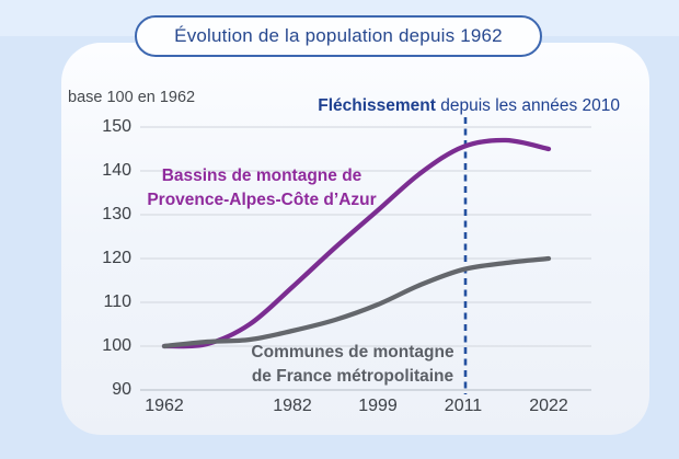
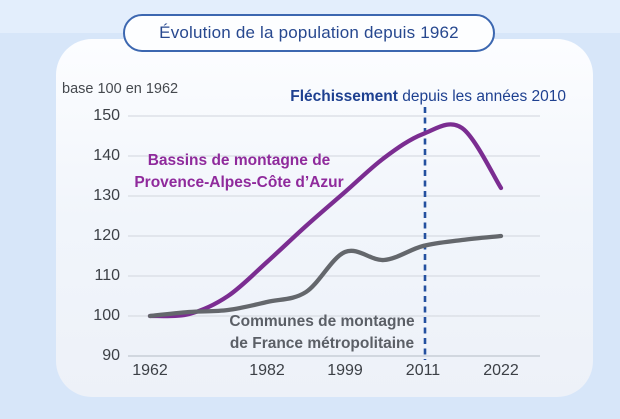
Communes de montagne de France métropolitaine/1999: 110 -> 116
Bassins de montagne de Provence-Alpes-Côte d’Azur/2022: 145 -> 132
